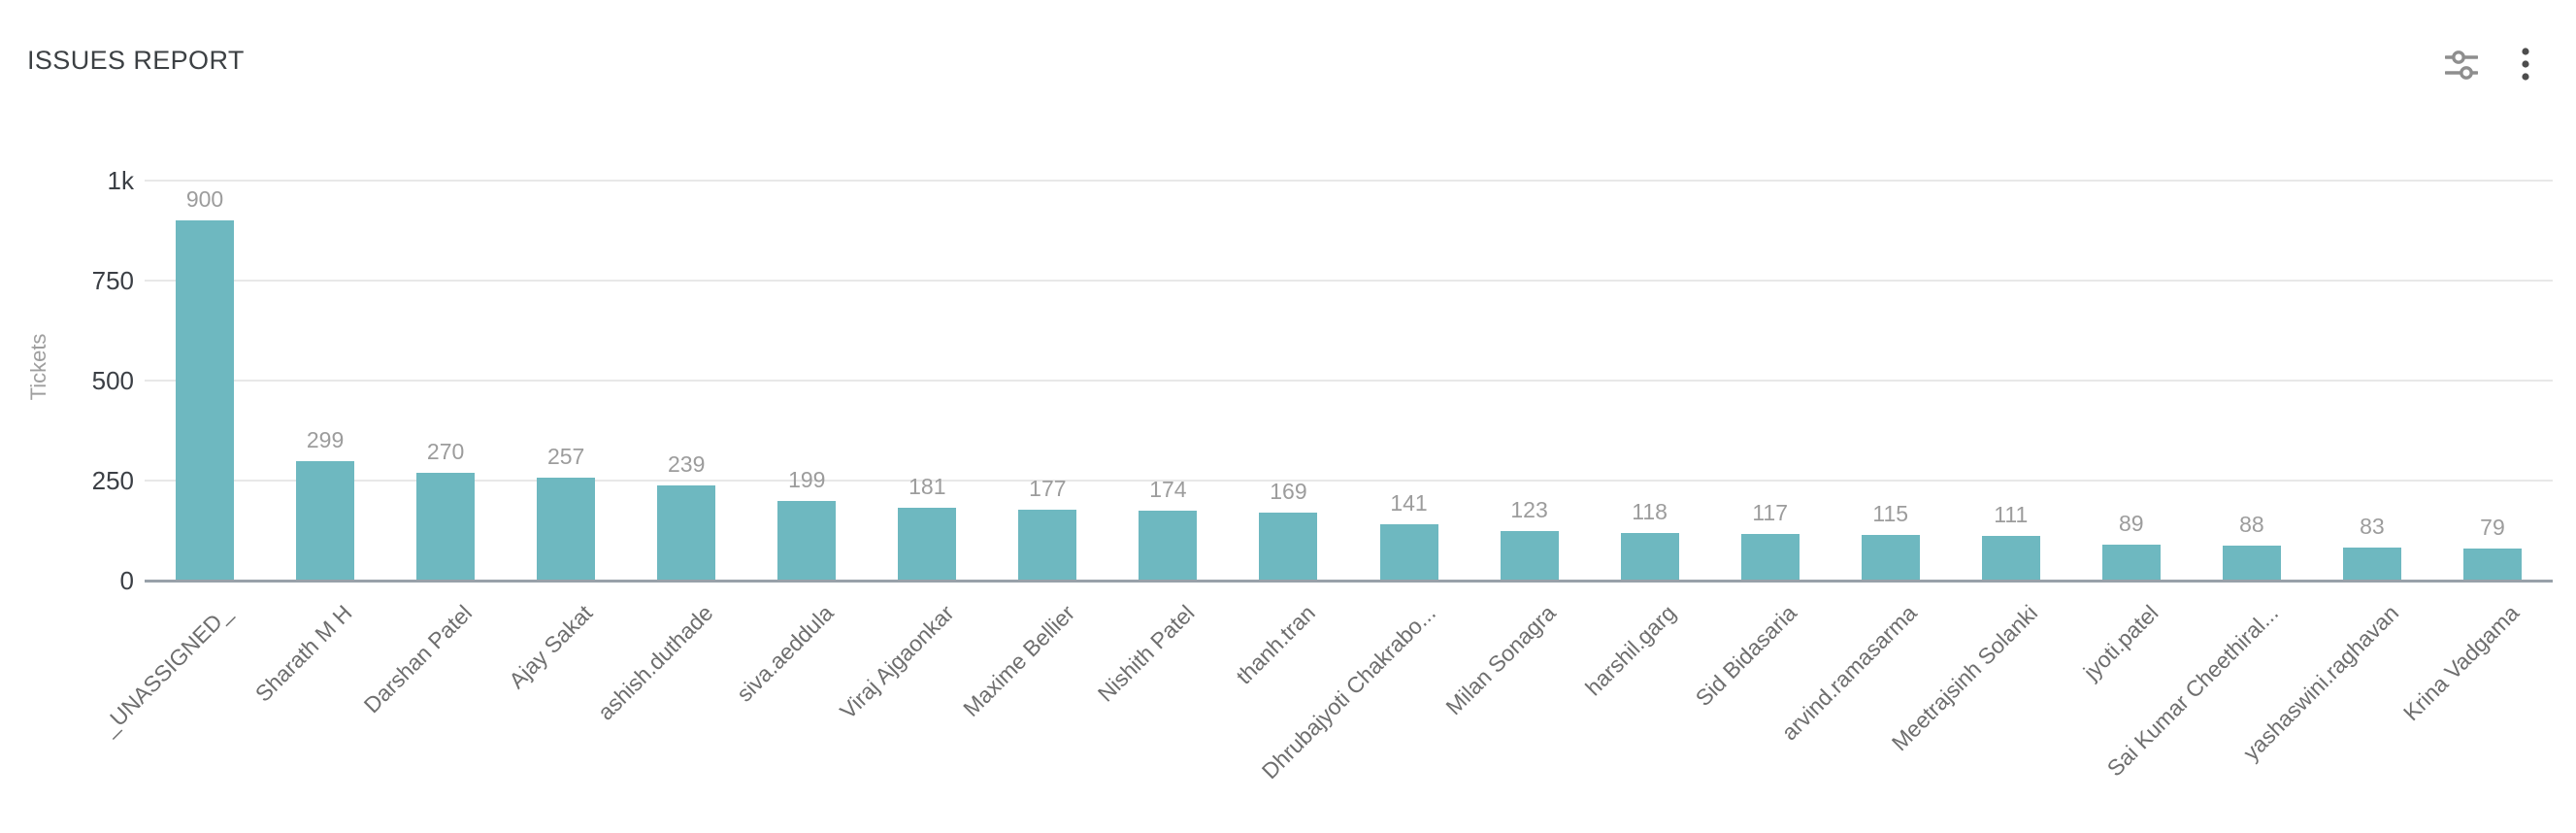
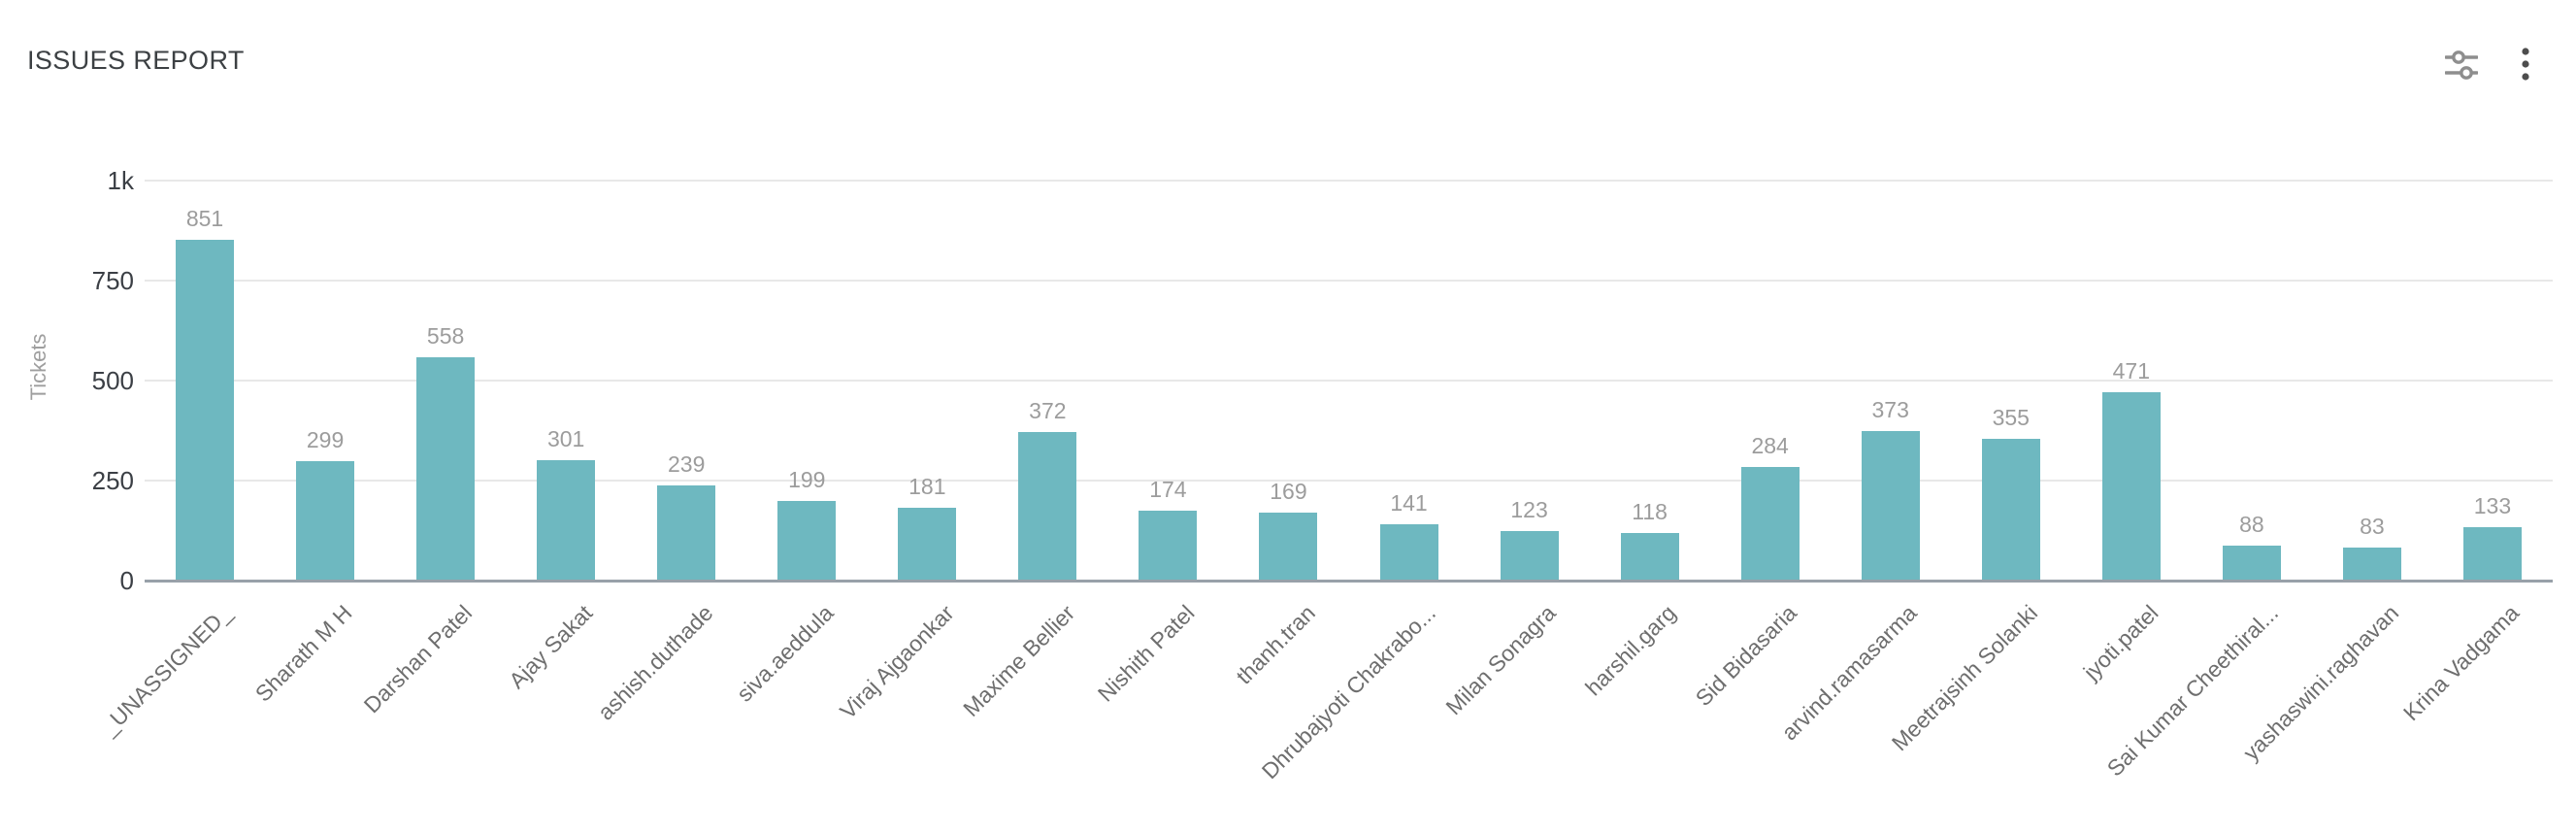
_UNASSIGNED_: 900 -> 851
Darshan Patel: 270 -> 558
Ajay Sakat: 257 -> 301
Maxime Bellier: 177 -> 372
Sid Bidasaria: 117 -> 284
arvind.ramasarma: 115 -> 373
Meetrajsinh Solanki: 111 -> 355
jyoti.patel: 89 -> 471
Krina Vadgama: 79 -> 133
